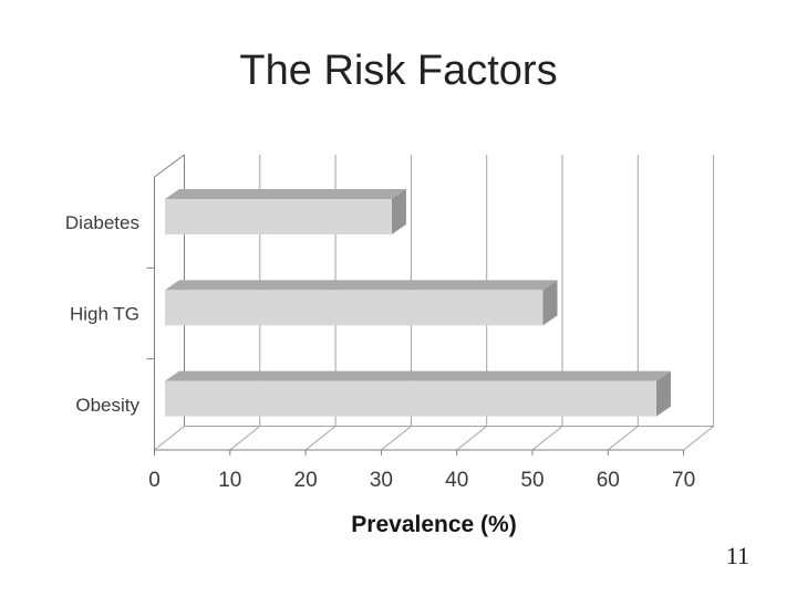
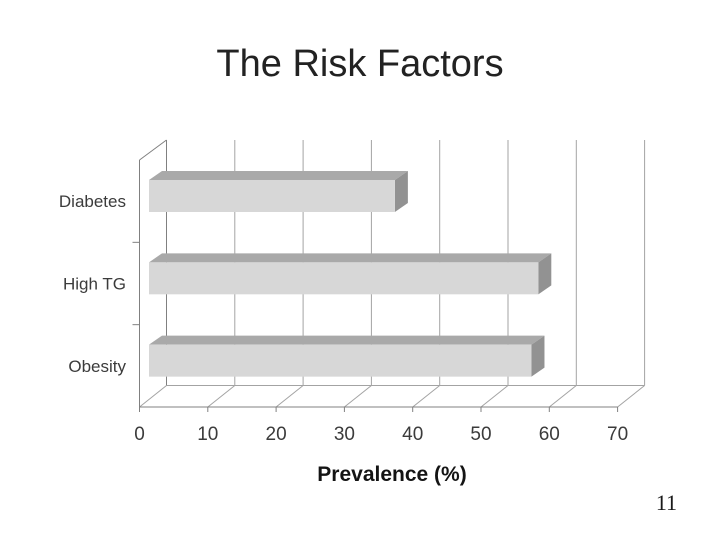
Diabetes: 30 -> 36
High TG: 50 -> 57
Obesity: 65 -> 56
